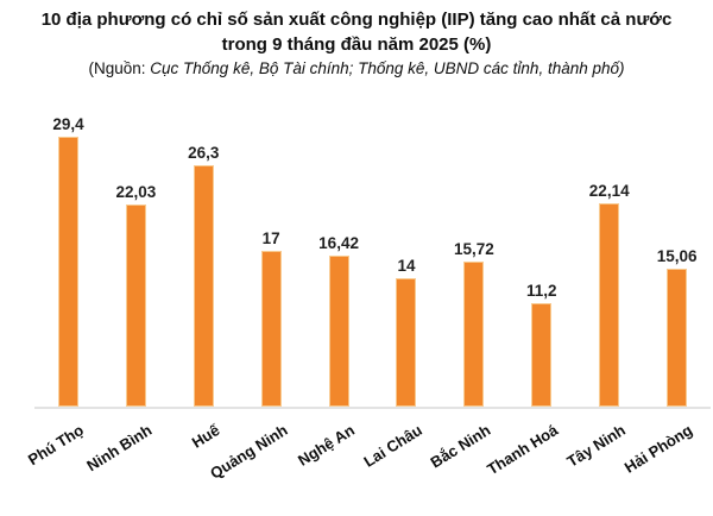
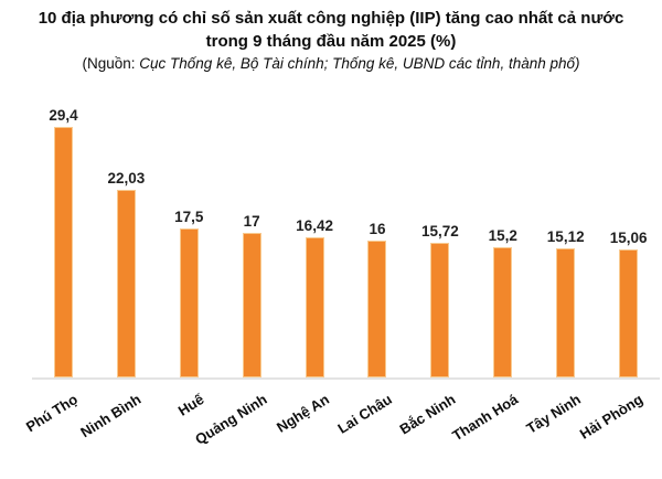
Huế: 26,3 -> 17,5
Lai Châu: 14 -> 16
Thanh Hoá: 11,2 -> 15,2
Tây Ninh: 22,14 -> 15,12
